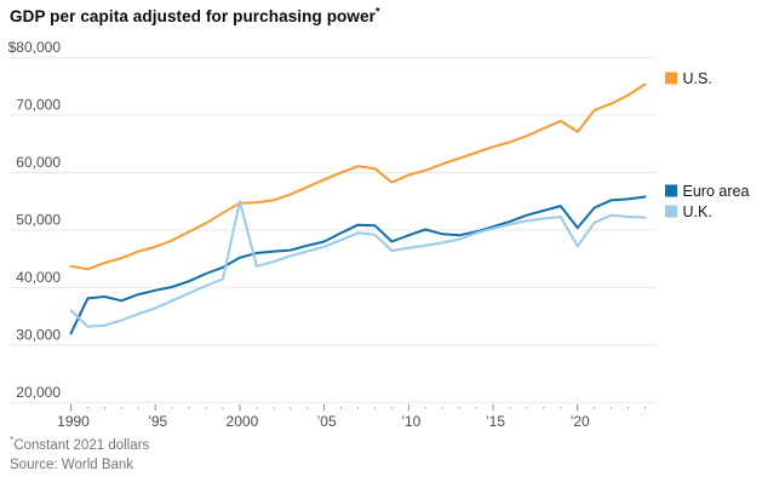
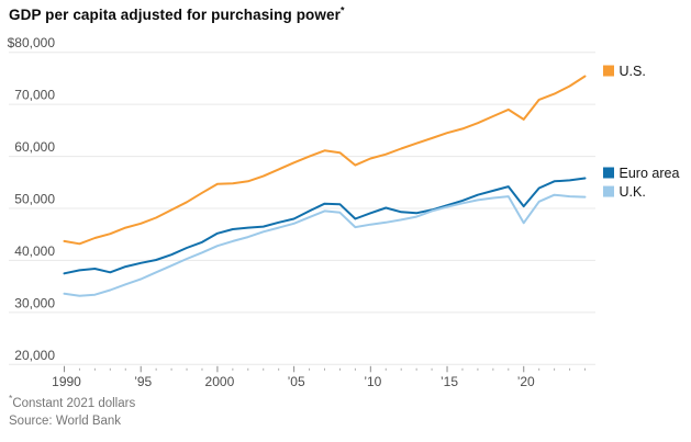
Euro area/1990: $32000 -> $38000
U.K./1990: $36000 -> $34000
U.K./2000: $55000 -> $43000
